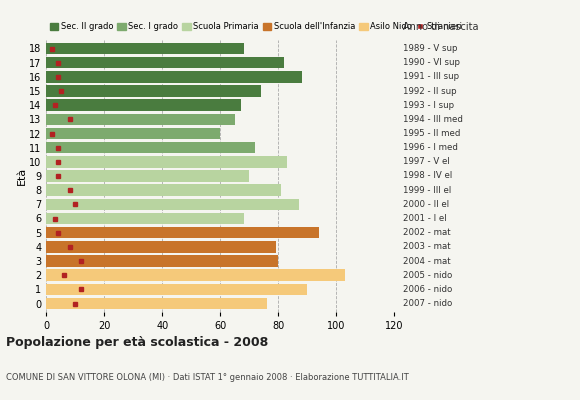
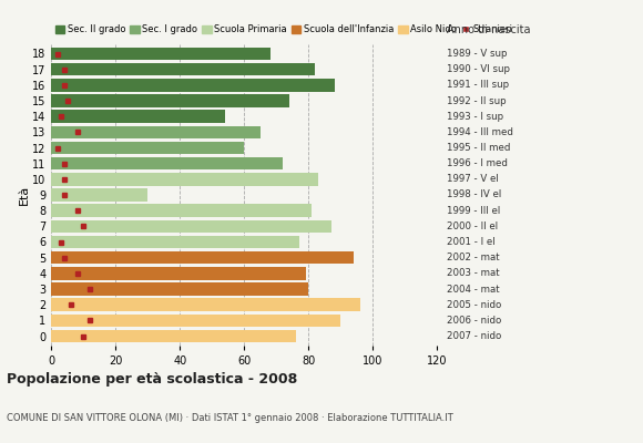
14: 67 -> 54
9: 70 -> 30
6: 68 -> 77
2: 103 -> 96
